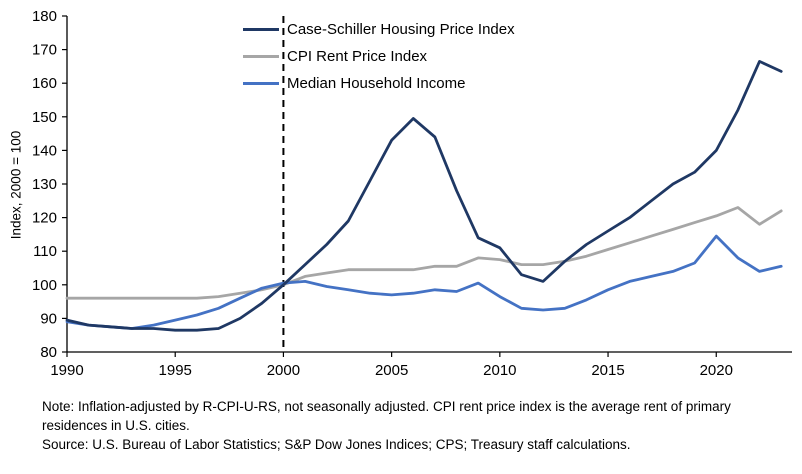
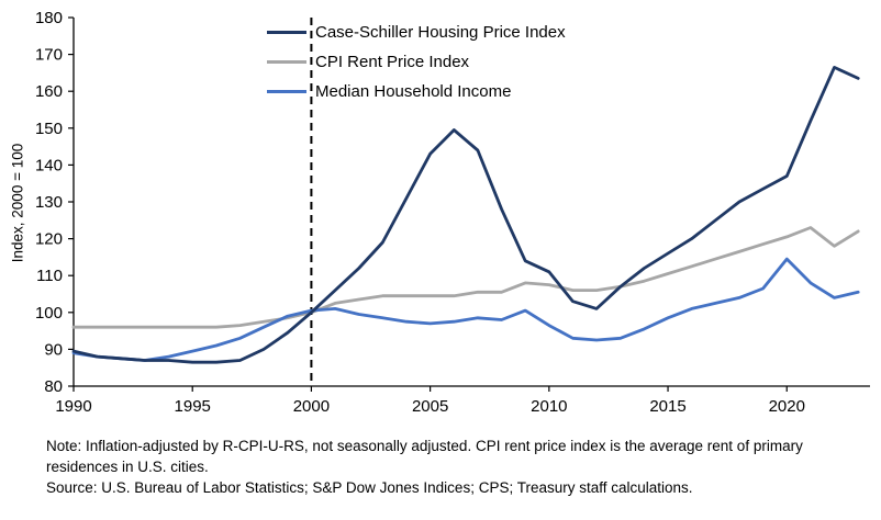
Case-Schiller Housing Price Index/2020: 140 -> 137
